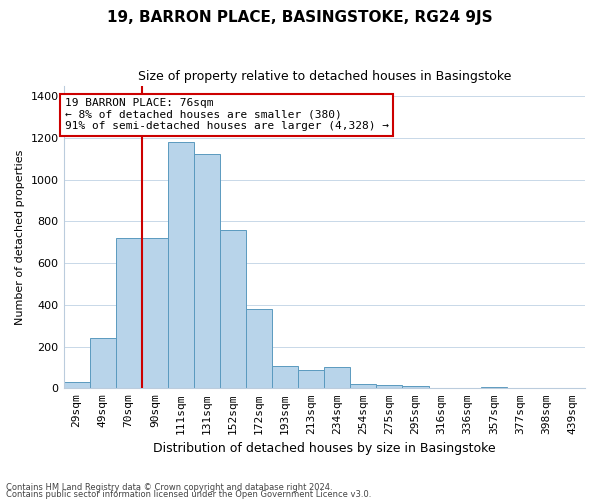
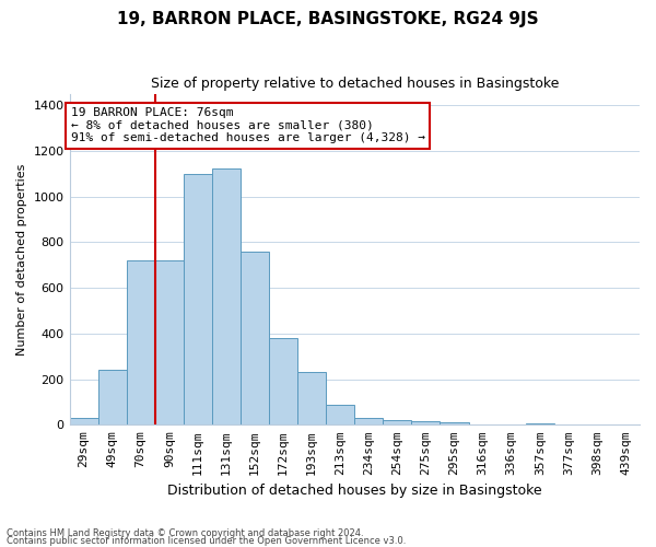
111sqm: 1180 -> 1100
193sqm: 105 -> 230
234sqm: 100 -> 30
